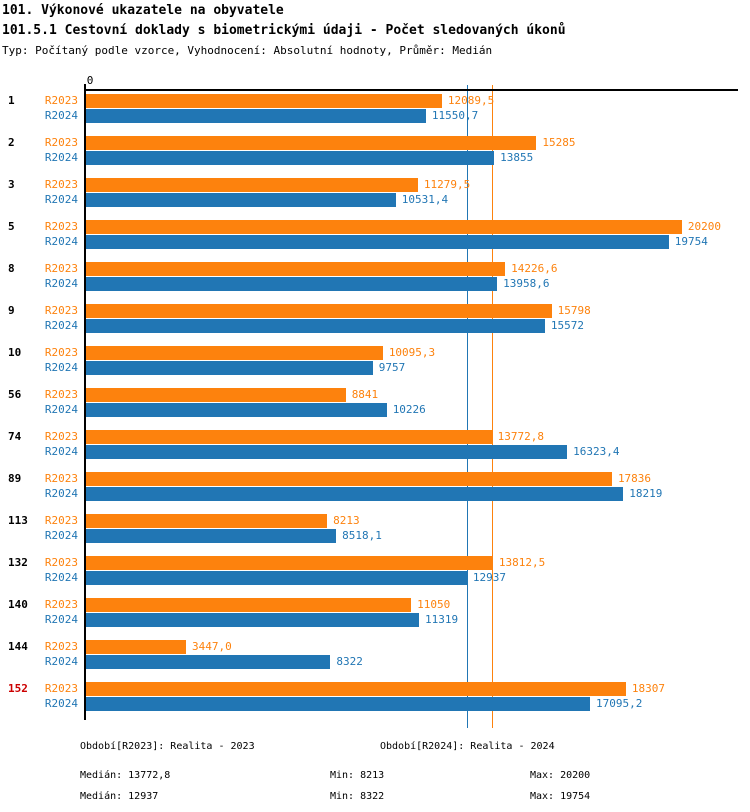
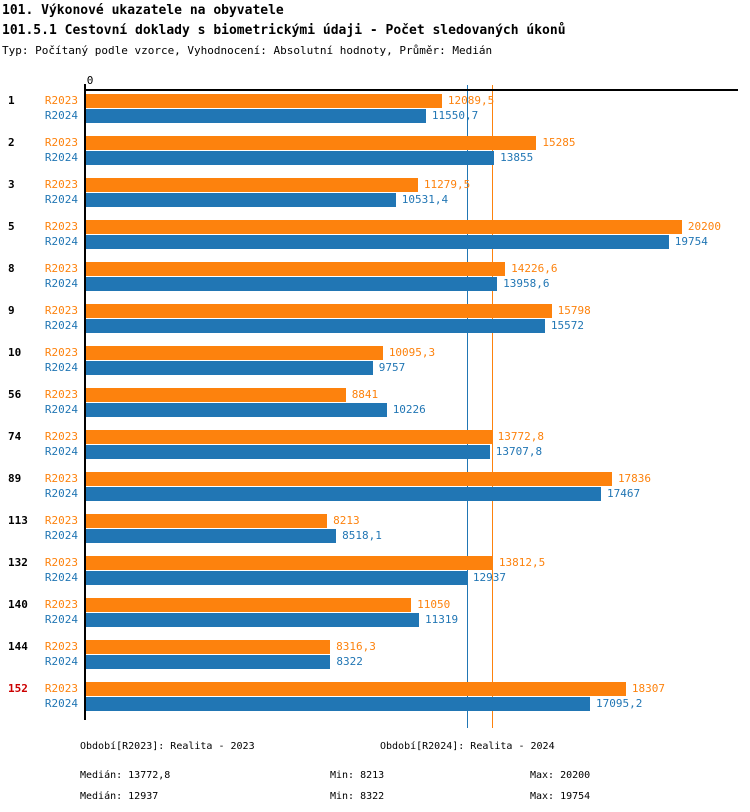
R2024/74: 16323,4 -> 13707,8
R2024/89: 18219 -> 17467
R2023/144: 3447,0 -> 8316,3
